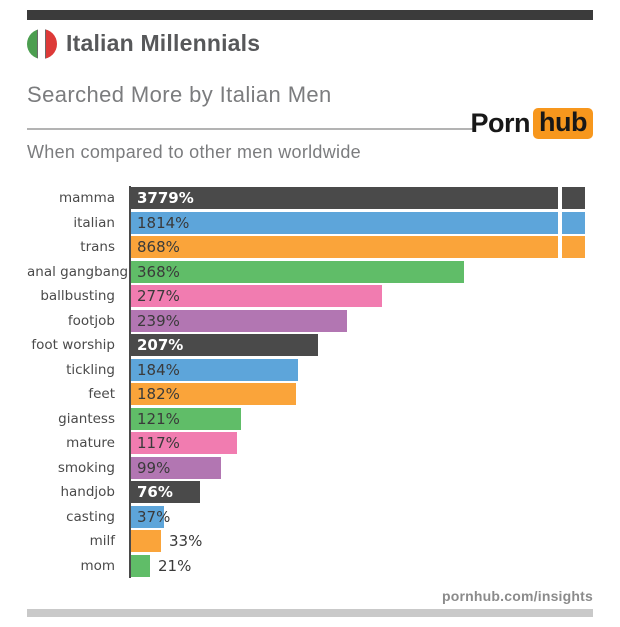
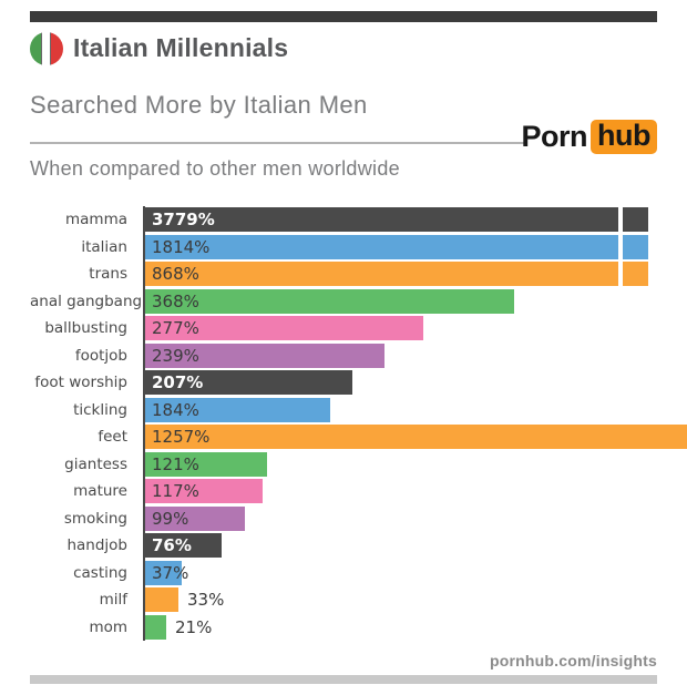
feet: 182% -> 1257%
